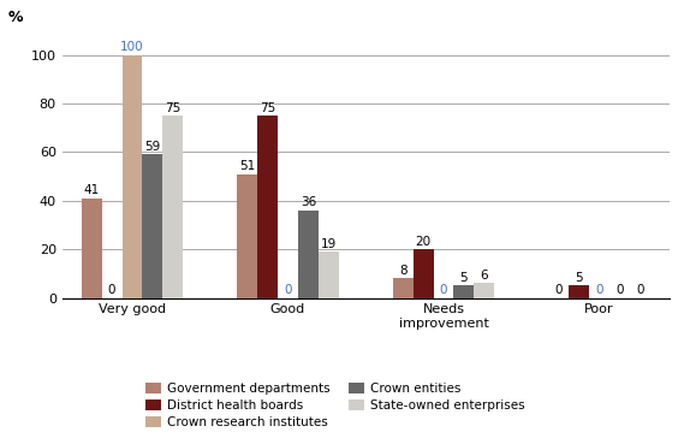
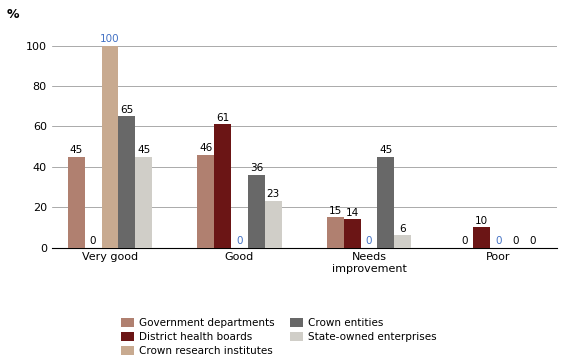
Government departments/Very good: 41 -> 45
Crown entities/Very good: 59 -> 65
State-owned enterprises/Very good: 75 -> 45
Government departments/Good: 51 -> 46
District health boards/Good: 75 -> 61
State-owned enterprises/Good: 19 -> 23
Government departments/Needs improvement: 8 -> 15
District health boards/Needs improvement: 20 -> 14
Crown entities/Needs improvement: 5 -> 45
District health boards/Poor: 5 -> 10
